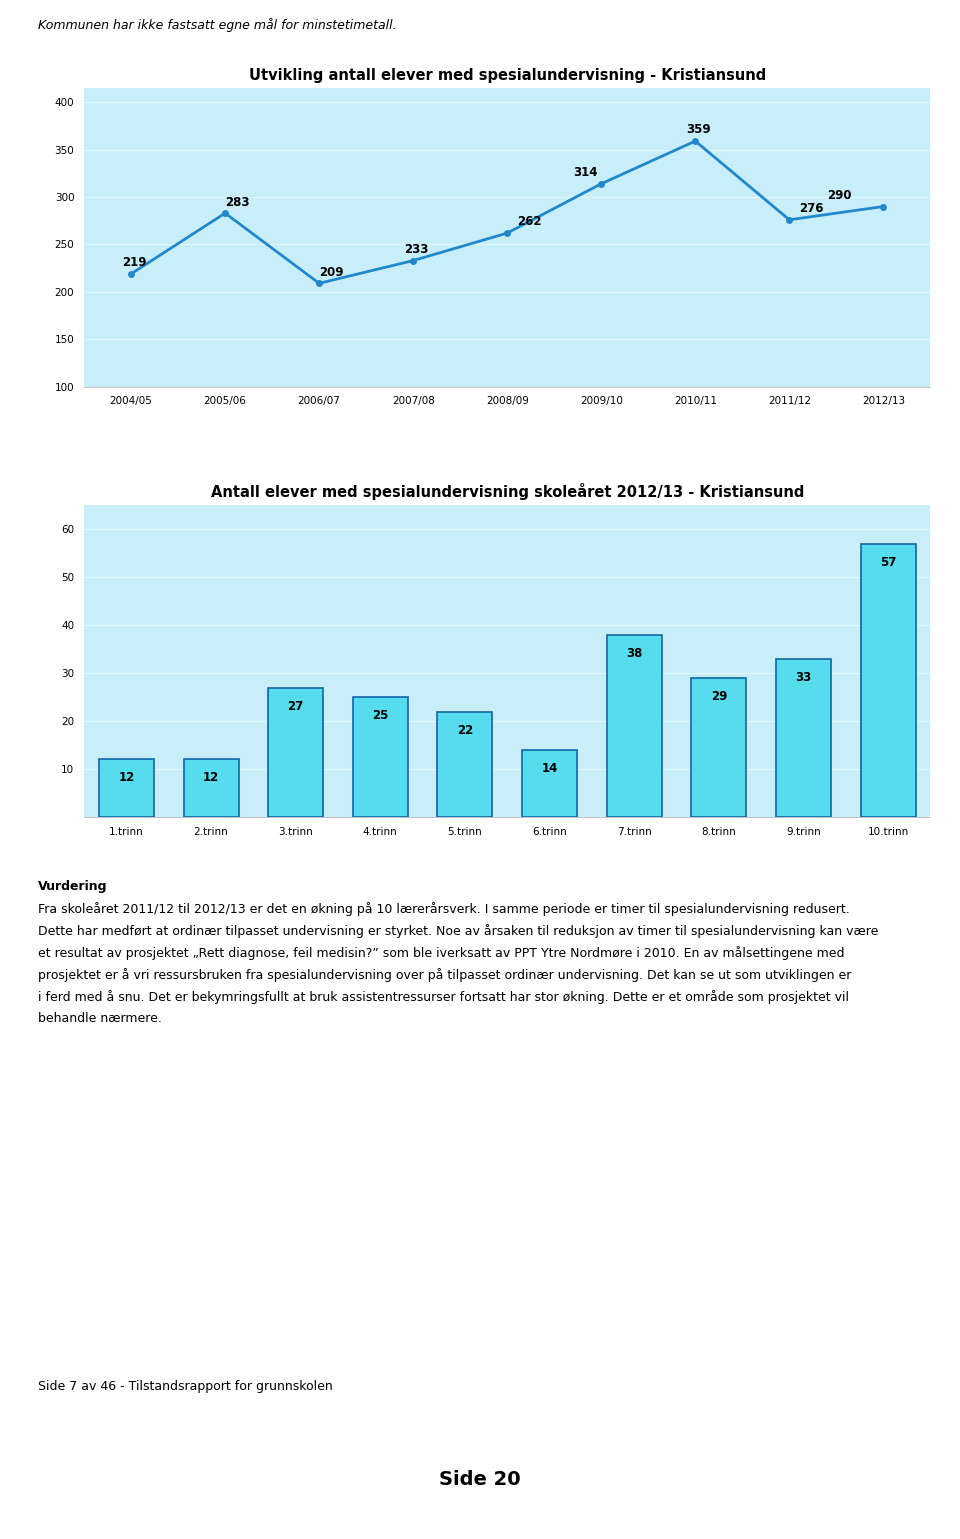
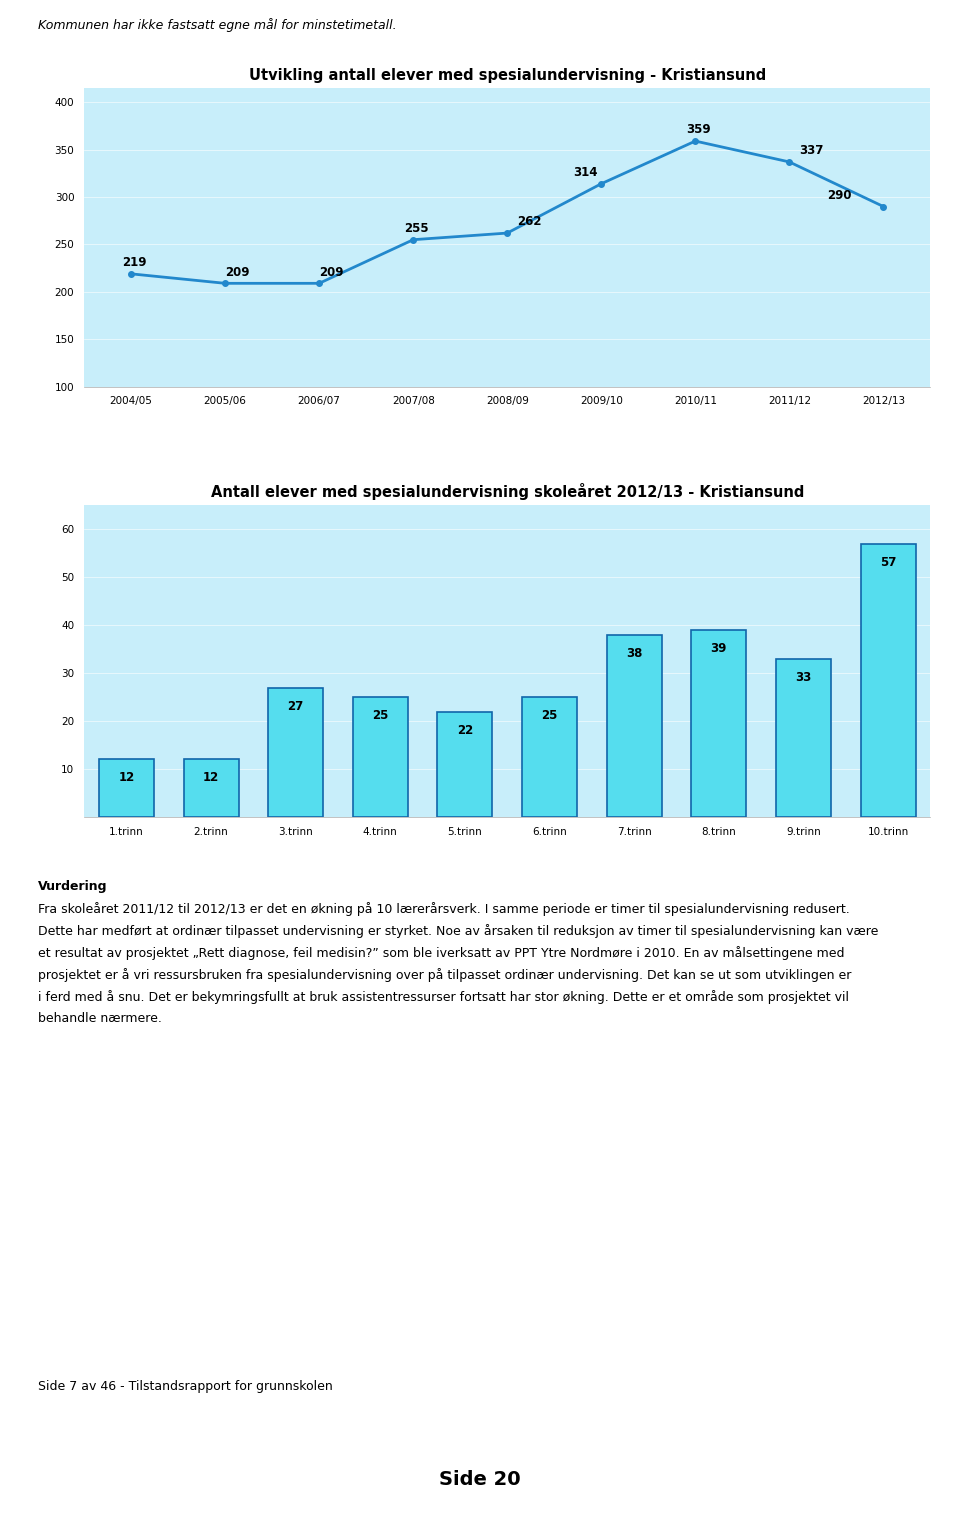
2005/06: 283 -> 209
2007/08: 233 -> 255
2011/12: 276 -> 337
6.trinn: 14 -> 25
8.trinn: 29 -> 39
